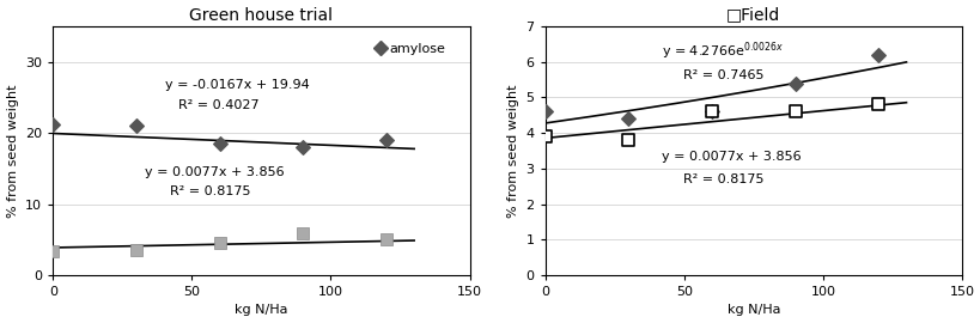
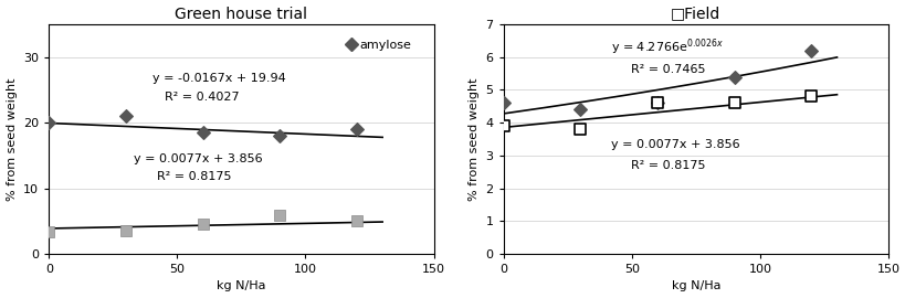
Green house trial/amylose/0: 21.2 -> 20.0
